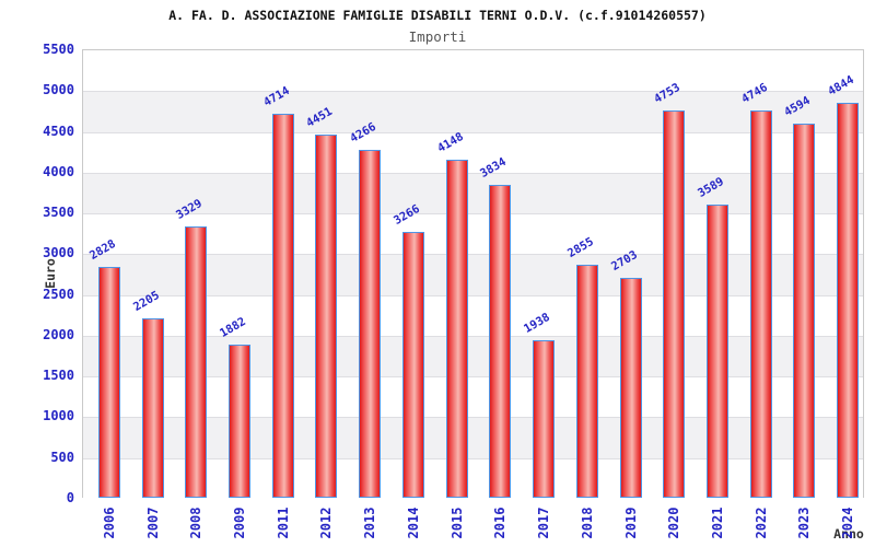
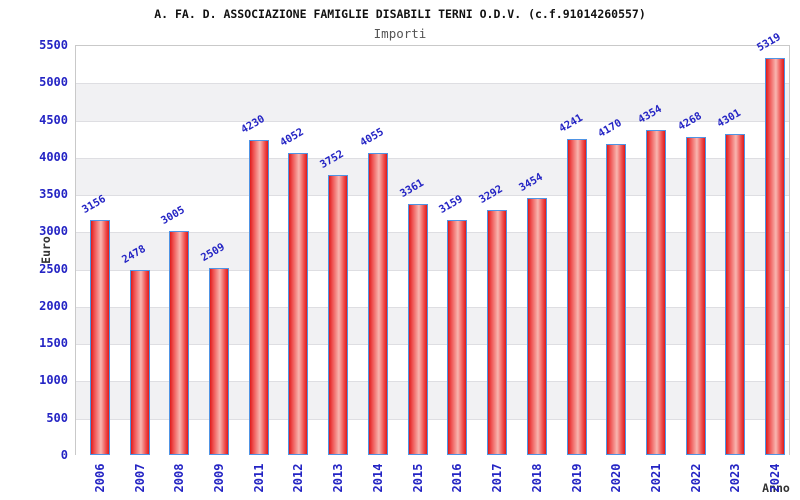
2006: 2828 -> 3156
2007: 2205 -> 2478
2008: 3329 -> 3005
2009: 1882 -> 2509
2011: 4714 -> 4230
2012: 4451 -> 4052
2013: 4266 -> 3752
2014: 3266 -> 4055
2015: 4148 -> 3361
2016: 3834 -> 3159
2017: 1938 -> 3292
2018: 2855 -> 3454
2019: 2703 -> 4241
2020: 4753 -> 4170
2021: 3589 -> 4354
2022: 4746 -> 4268
2023: 4594 -> 4301
2024: 4844 -> 5319
